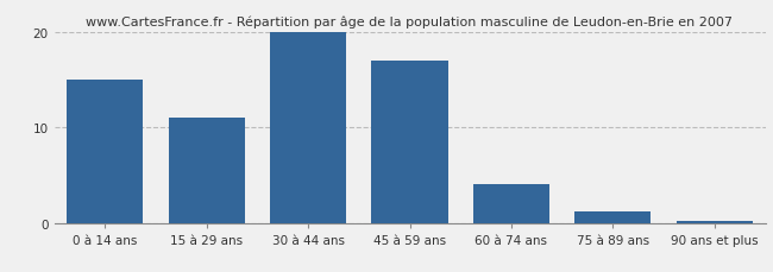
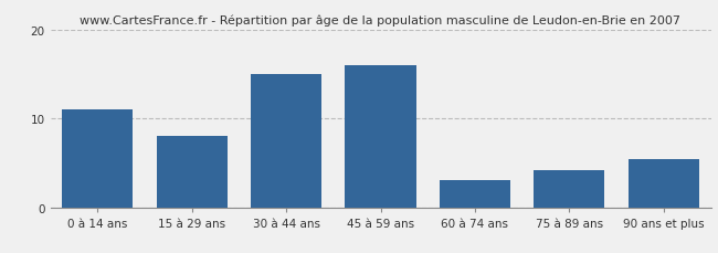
0 à 14 ans: 15.0 -> 11.0
15 à 29 ans: 11.0 -> 8.0
30 à 44 ans: 20.0 -> 15.0
45 à 59 ans: 17.0 -> 16.0
60 à 74 ans: 4.0 -> 3.0
75 à 89 ans: 1.2 -> 4.2
90 ans et plus: 0.2 -> 5.4
